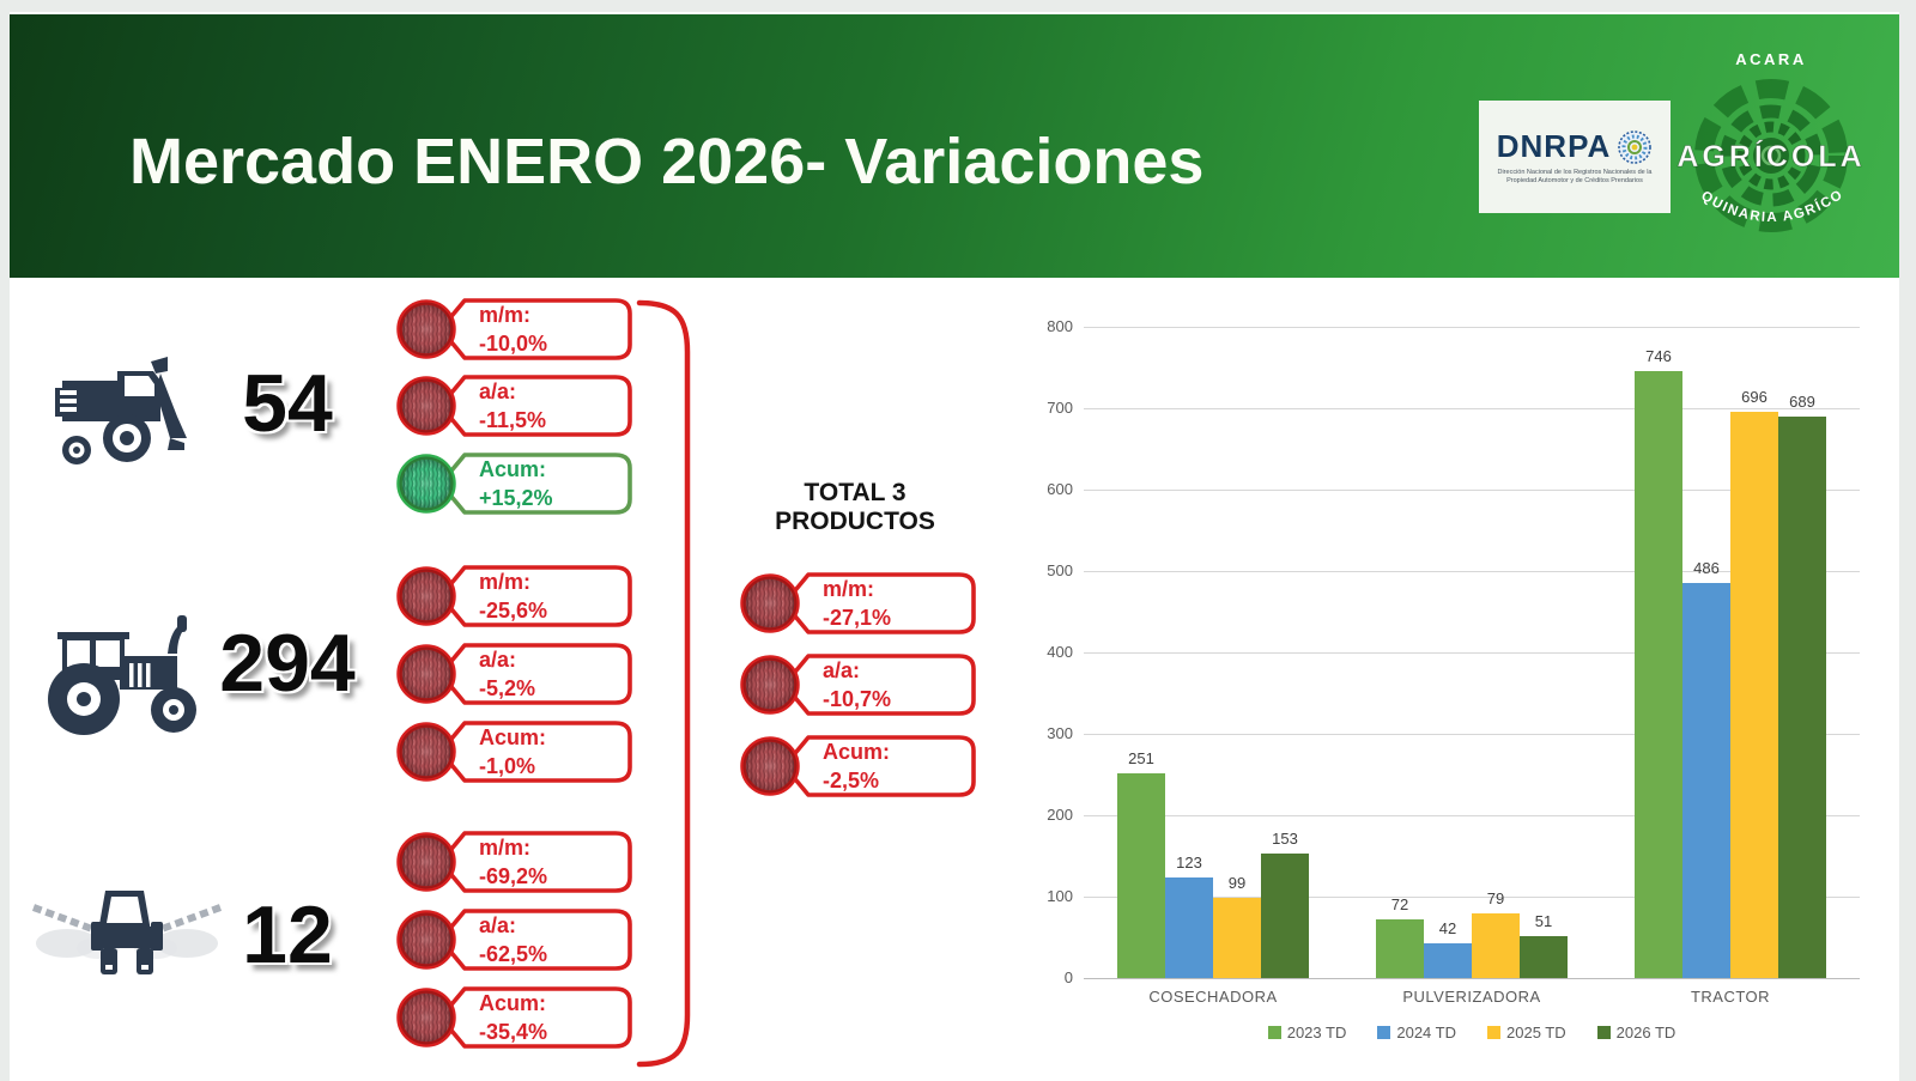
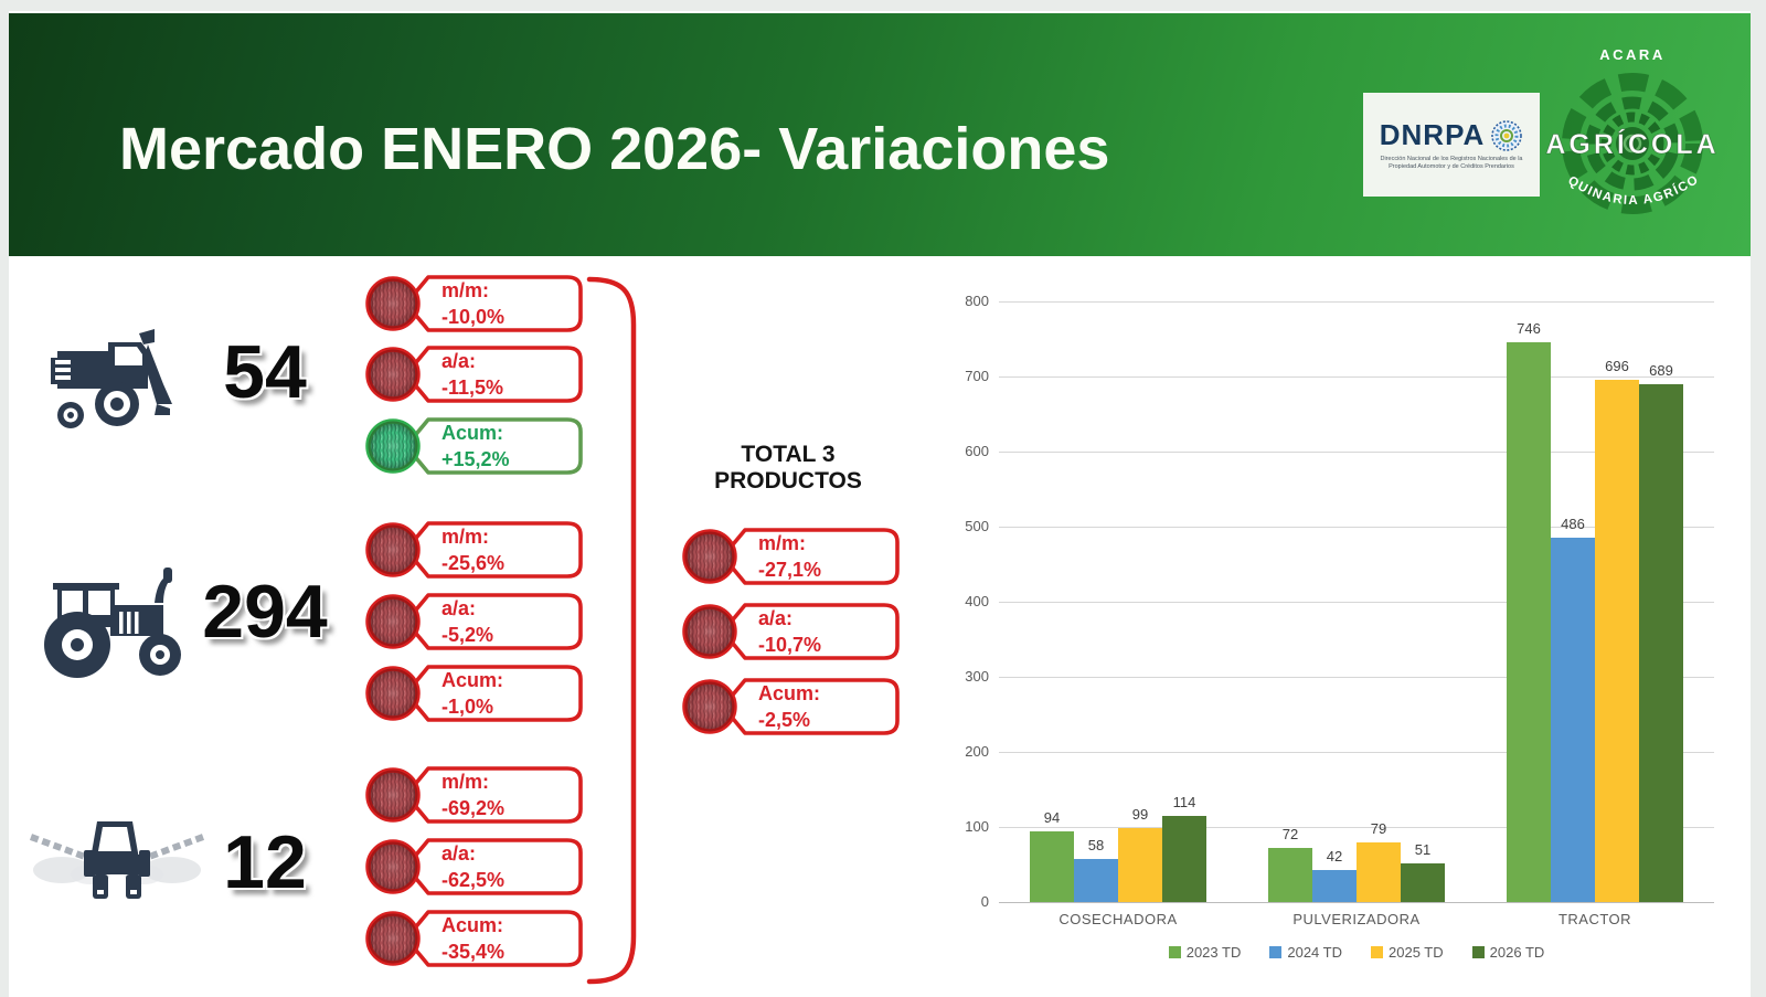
2023 TD/COSECHADORA: 251 -> 94
2024 TD/COSECHADORA: 123 -> 58
2026 TD/COSECHADORA: 153 -> 114
